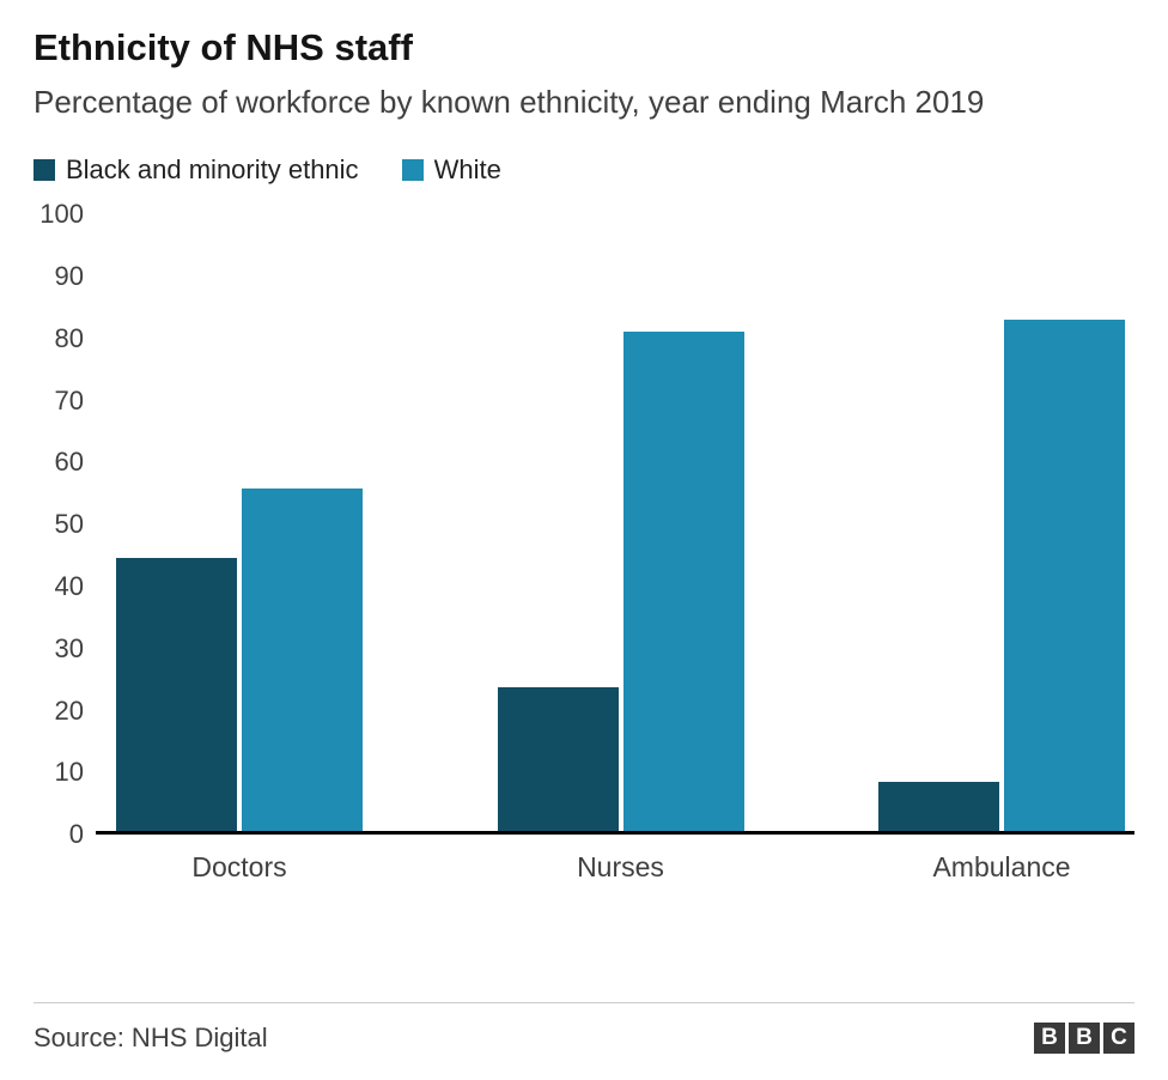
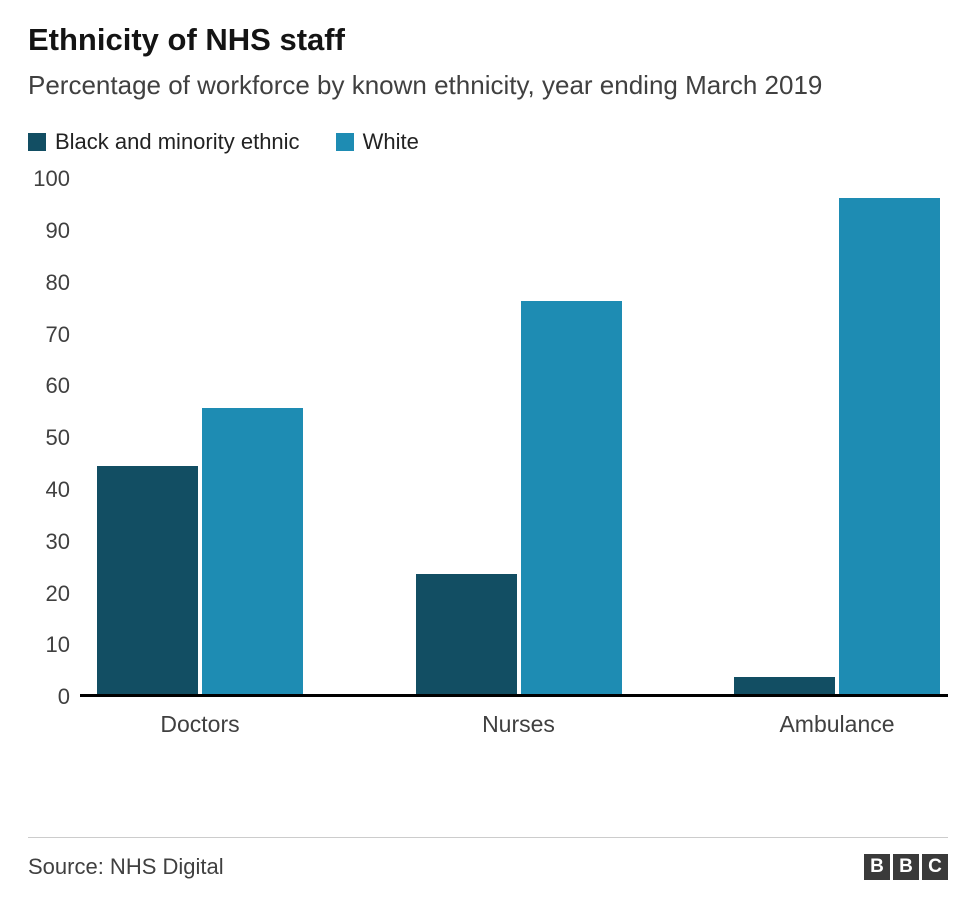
White/Nurses: 81 -> 76
Black and minority ethnic/Ambulance: 8 -> 3
White/Ambulance: 83 -> 96
